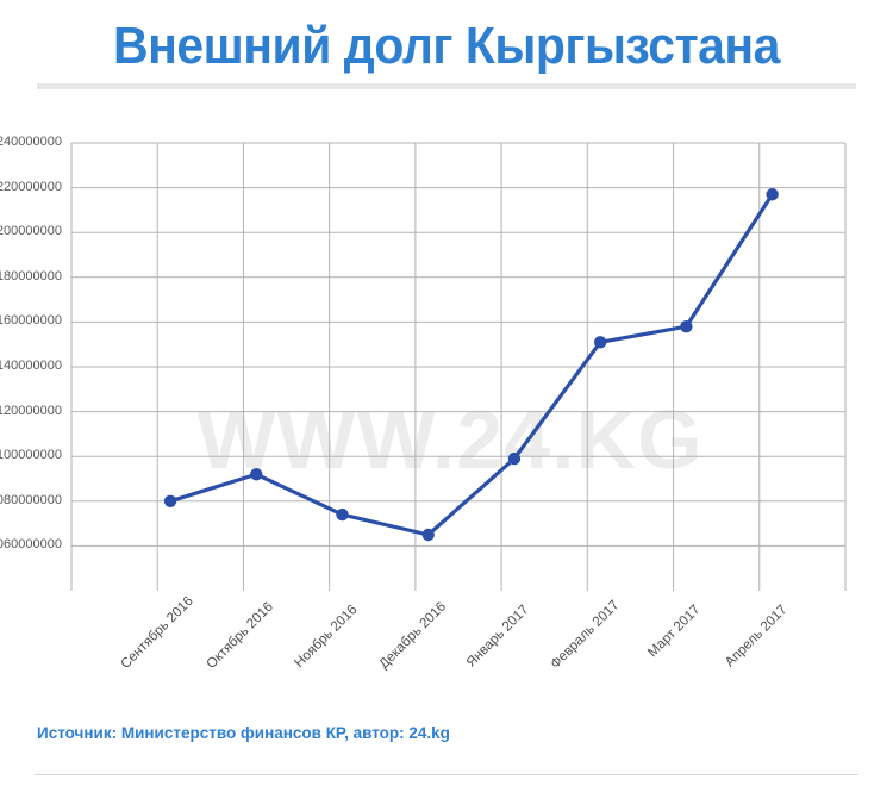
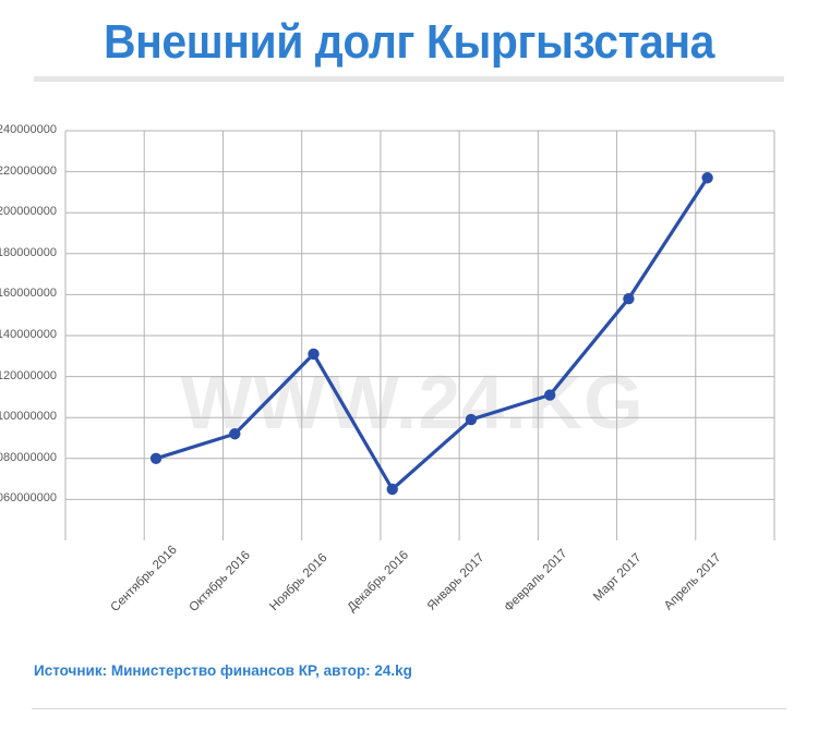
Ноябрь 2016: 4074000000 -> 4131000000
Февраль 2017: 4151000000 -> 4111000000
